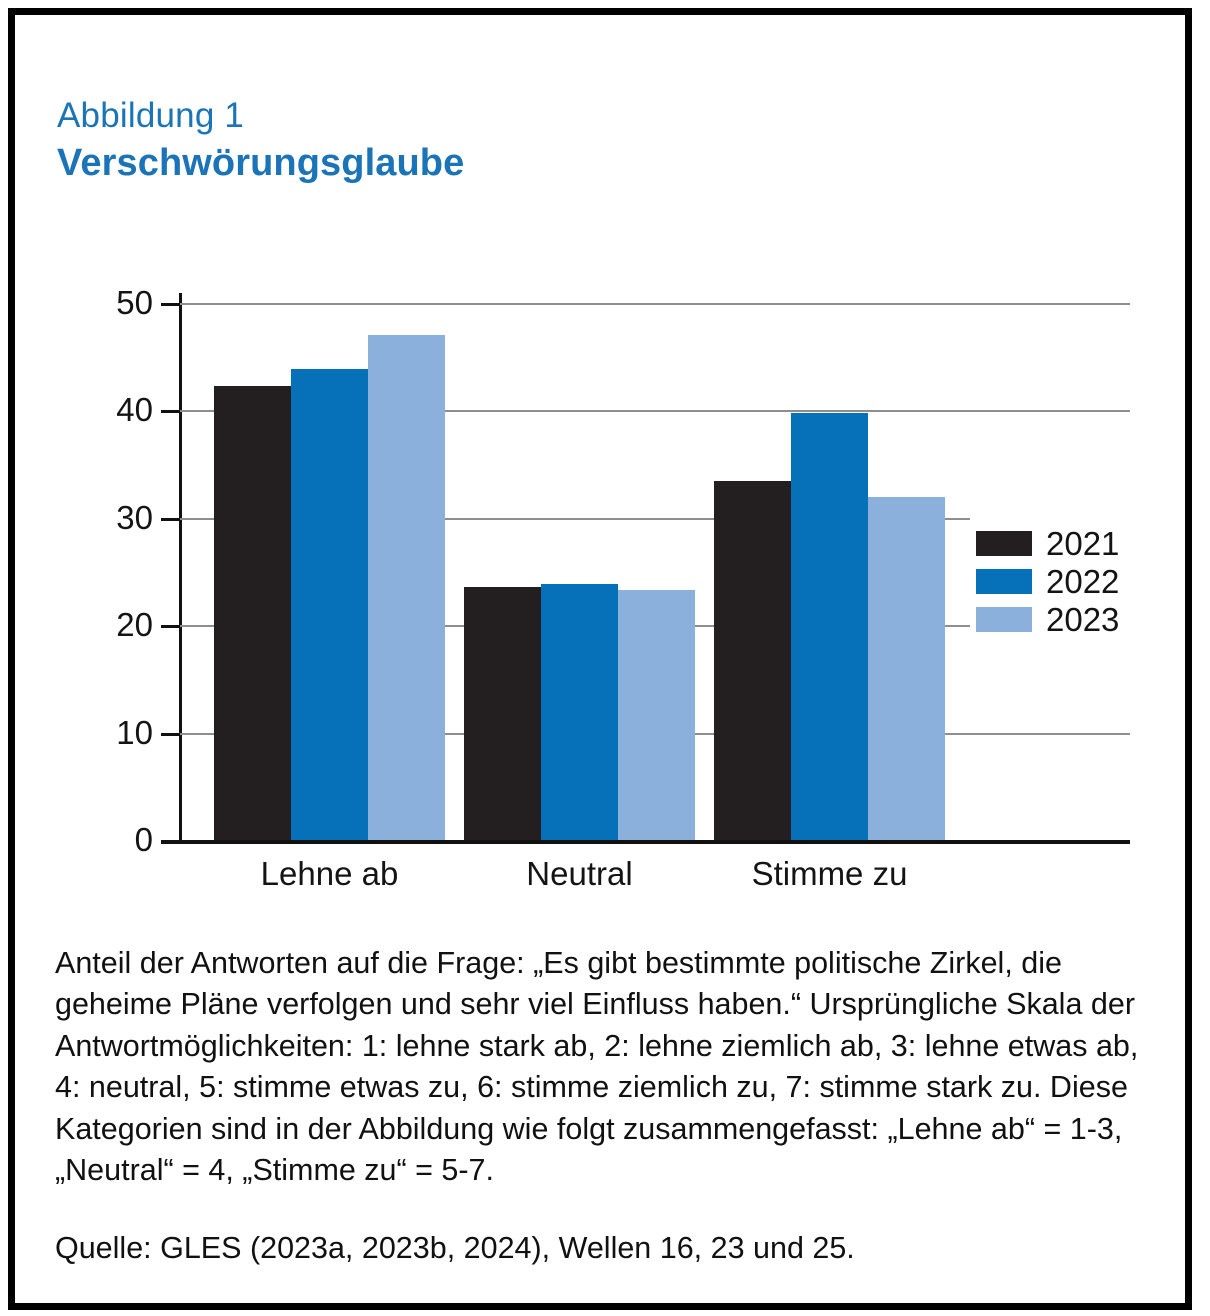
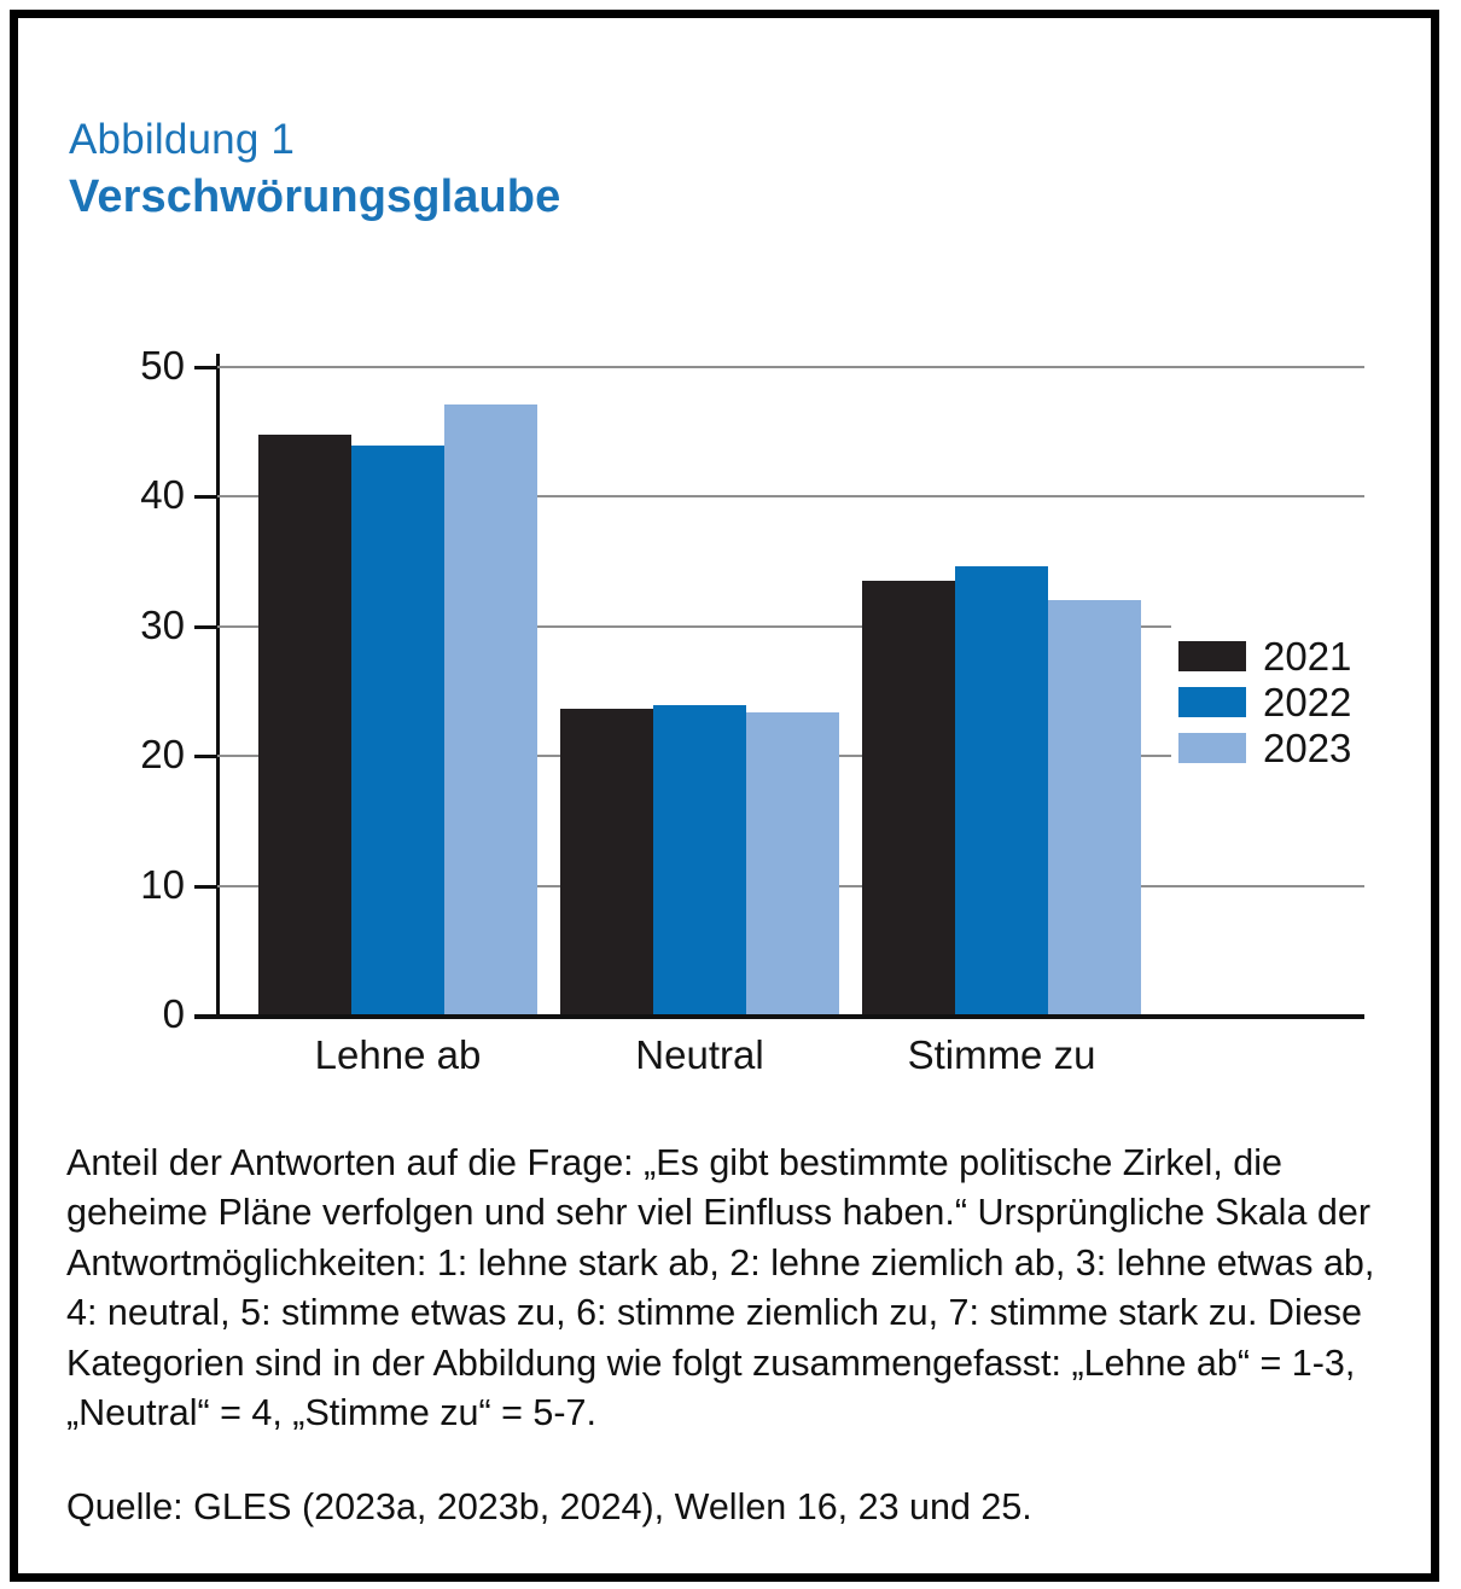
2021/Lehne ab: 42.3 -> 44.7
2022/Stimme zu: 39.8 -> 34.5
